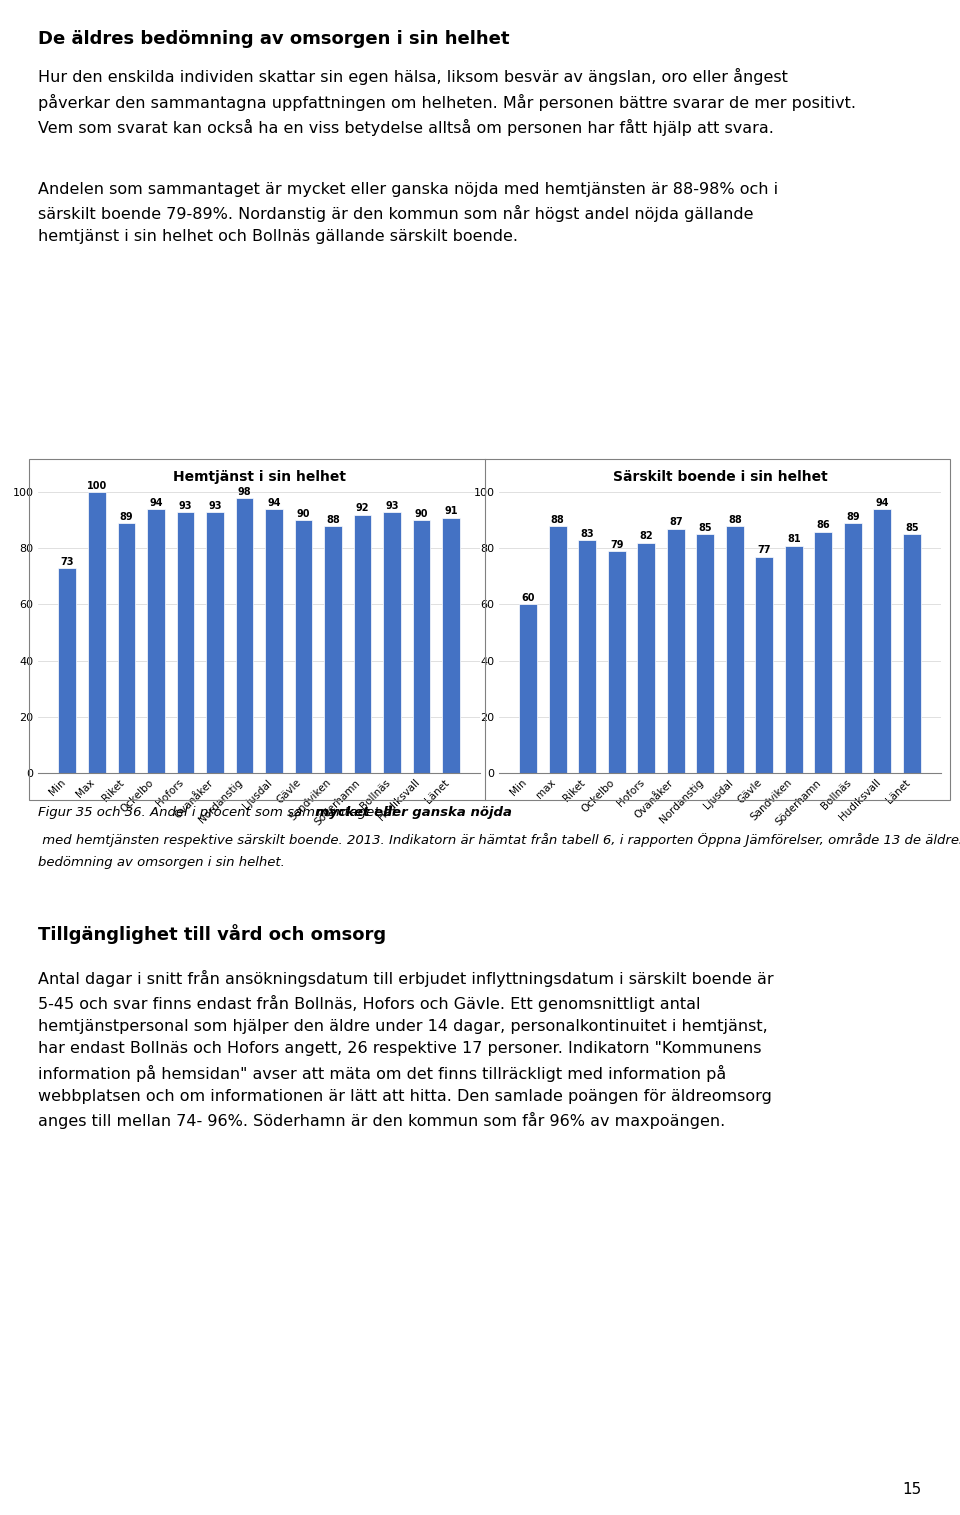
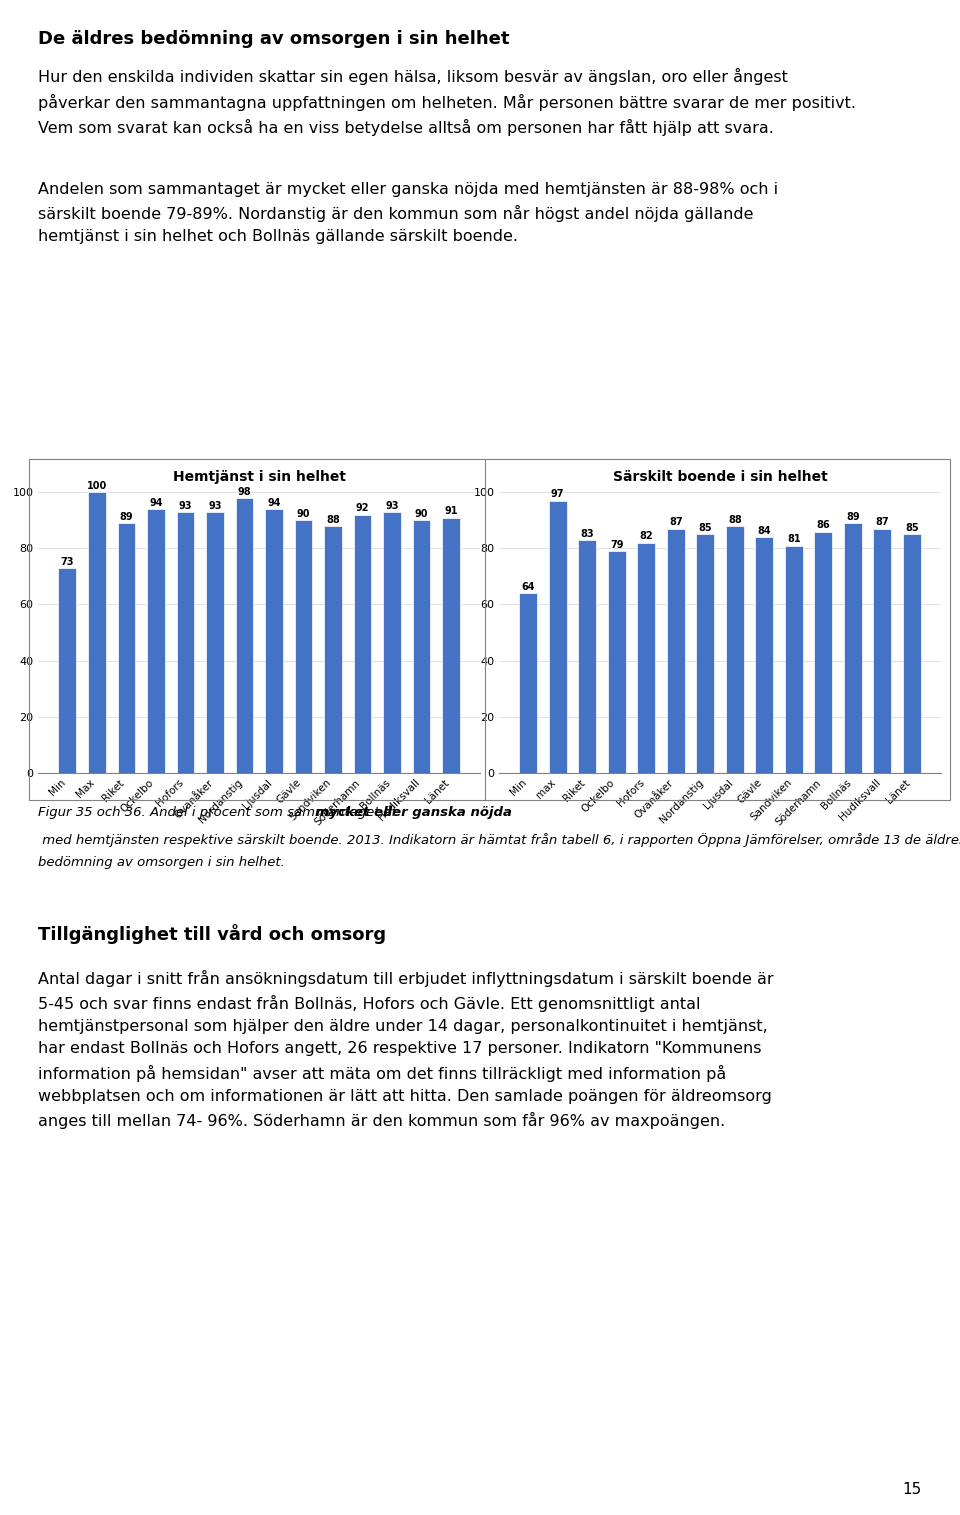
Särskilt boende i sin helhet/Min: 60 -> 64
Särskilt boende i sin helhet/max: 88 -> 97
Särskilt boende i sin helhet/Gävle: 77 -> 84
Särskilt boende i sin helhet/Hudiksvall: 94 -> 87
